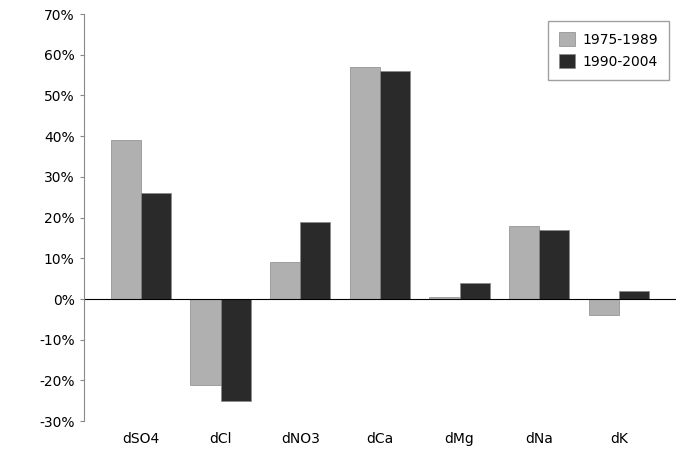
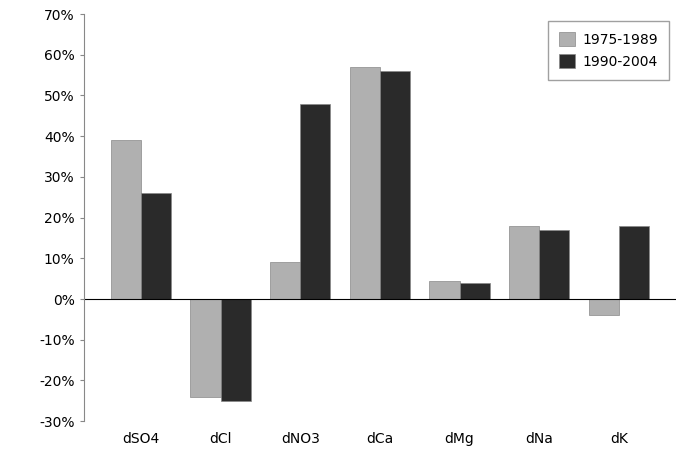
1975-1989/dCl: -21.0% -> -24.0%
1990-2004/dNO3: 19% -> 48%
1975-1989/dMg: 0.5% -> 4.5%
1990-2004/dK: 2% -> 18%
